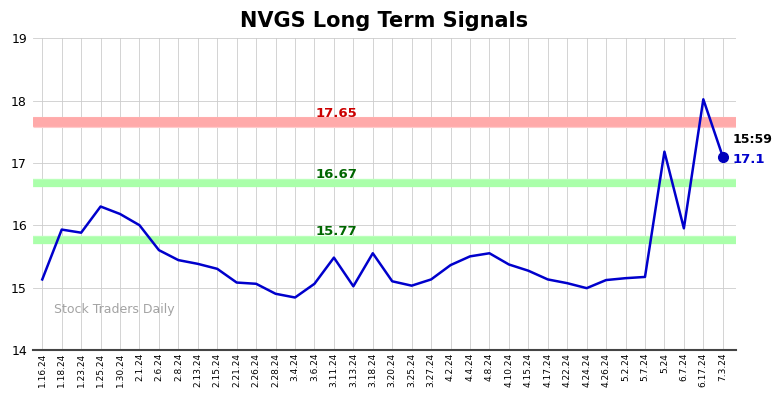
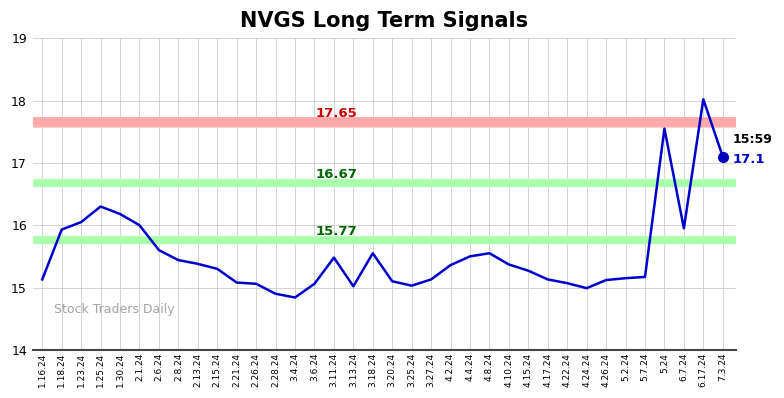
1.23.24: 15.88 -> 16.05
5.24: 17.18 -> 17.55
